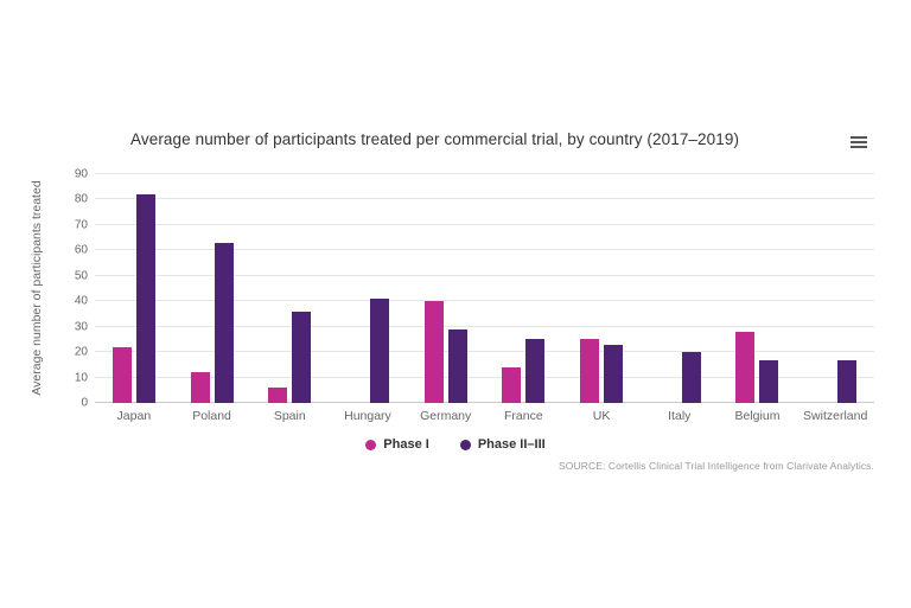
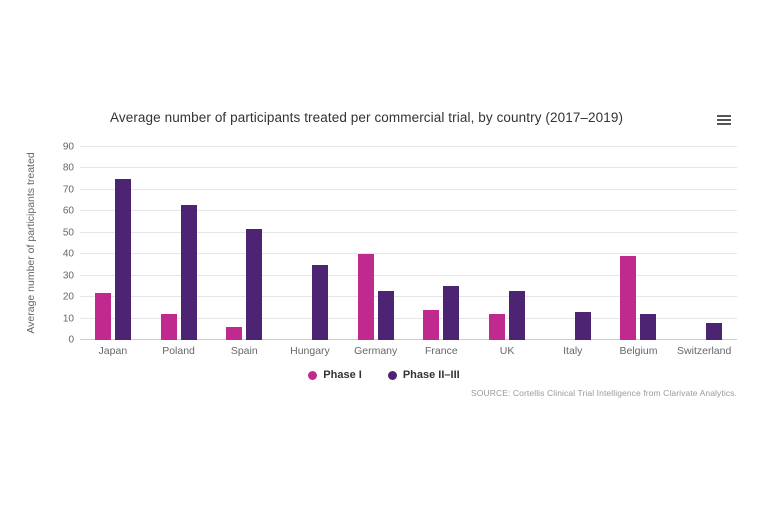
Phase II–III/Japan: 82 -> 75
Phase II–III/Spain: 36 -> 52
Phase II–III/Hungary: 41 -> 35
Phase II–III/Germany: 29 -> 23
Phase I/UK: 25 -> 12
Phase II–III/Italy: 20 -> 13
Phase I/Belgium: 28 -> 39
Phase II–III/Belgium: 17 -> 12
Phase II–III/Switzerland: 17 -> 8
